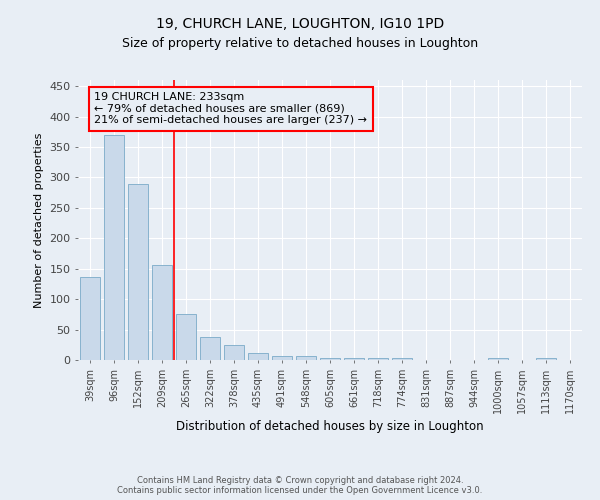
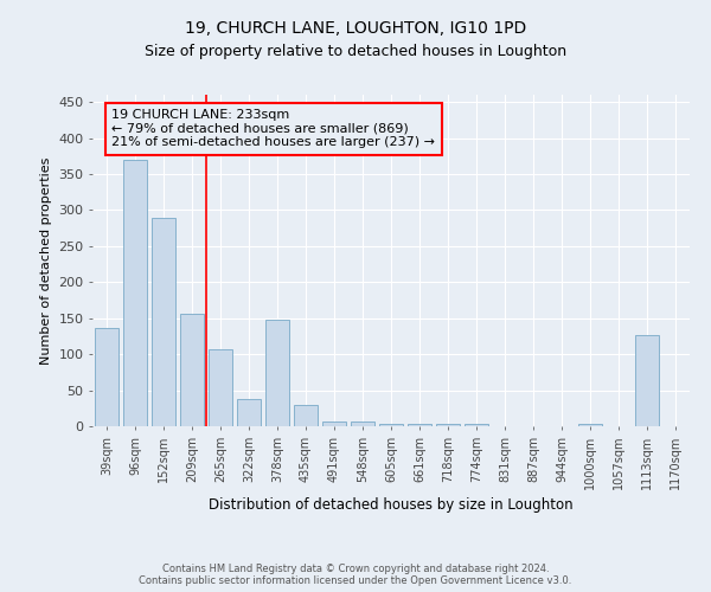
265sqm: 75 -> 106
378sqm: 25 -> 148
435sqm: 11 -> 30
1113sqm: 3 -> 126
